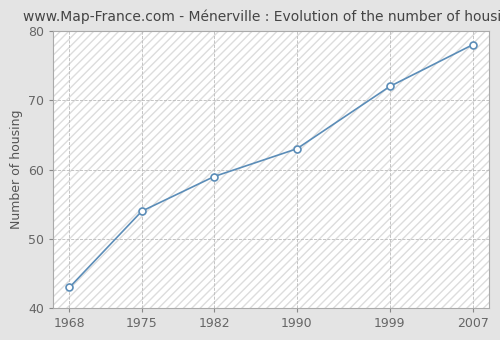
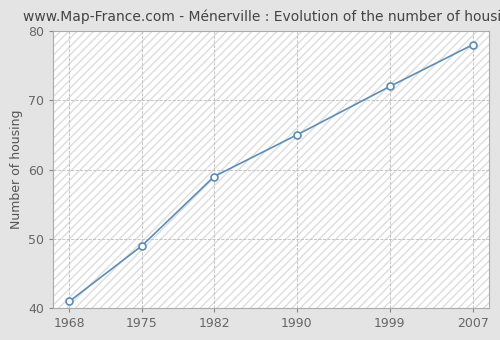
1968: 43 -> 41
1975: 54 -> 49
1990: 63 -> 65
